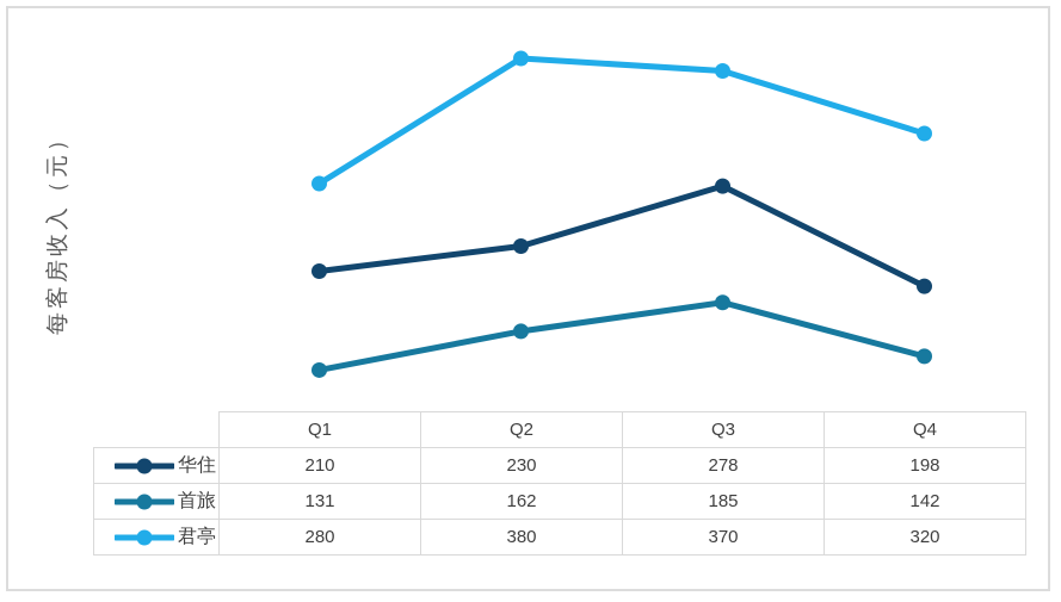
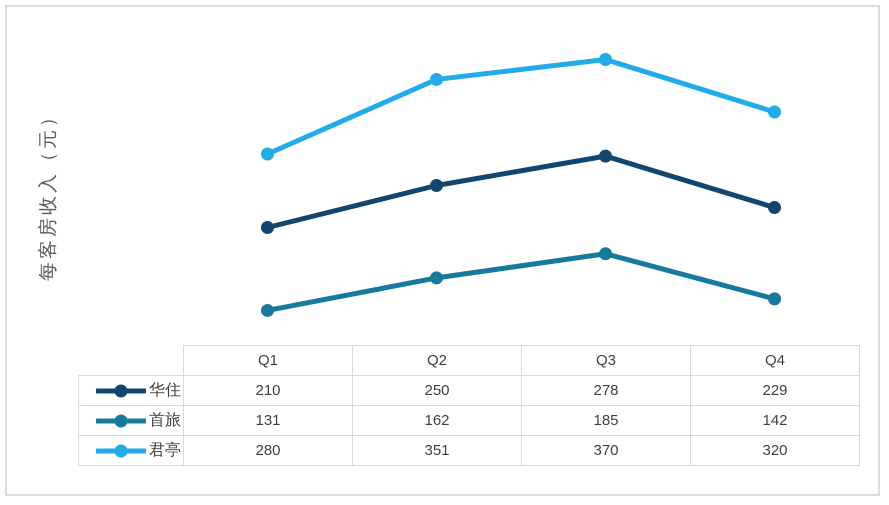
华住/Q2: 230 -> 250
君亭/Q2: 380 -> 351
华住/Q4: 198 -> 229
